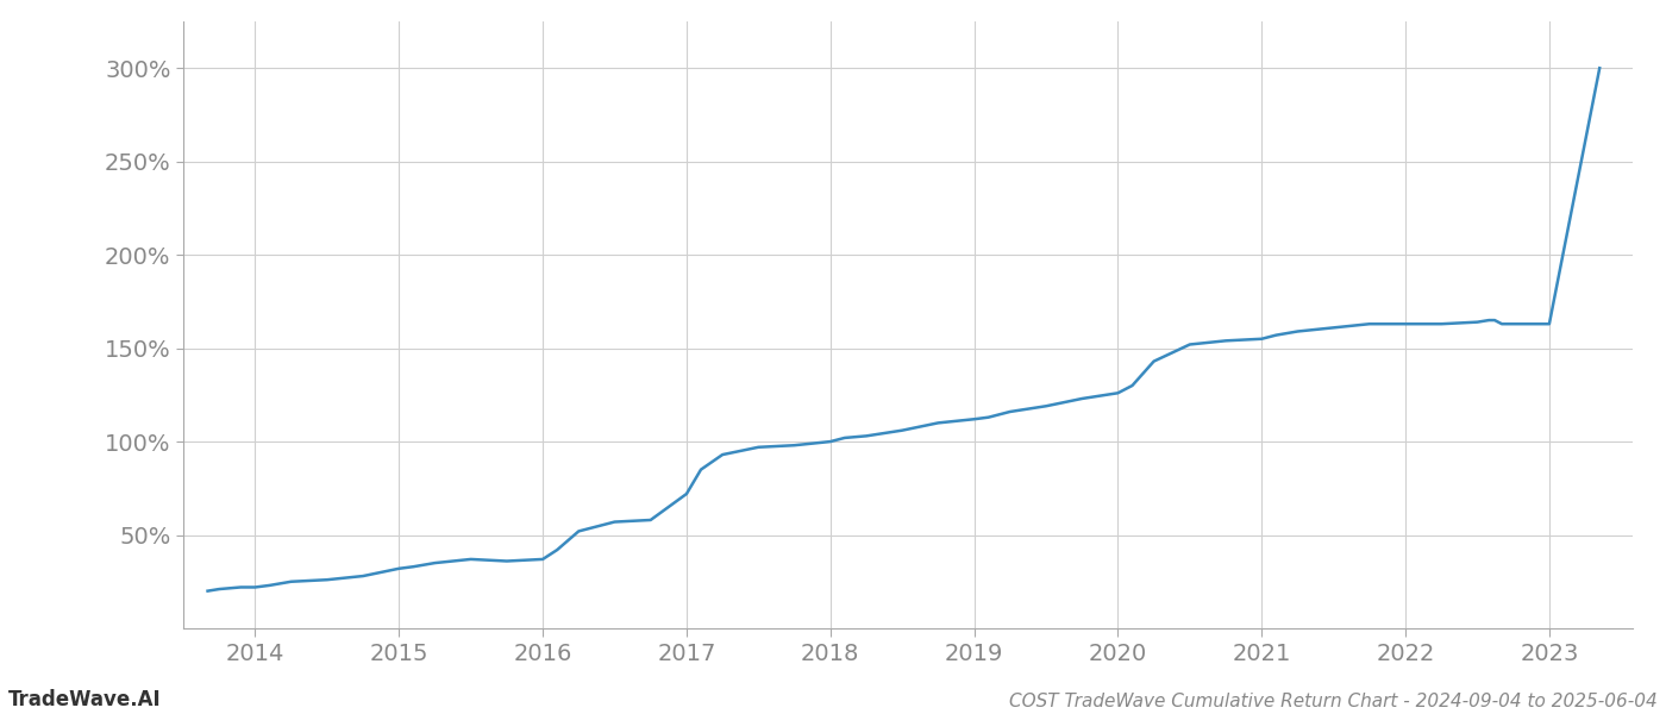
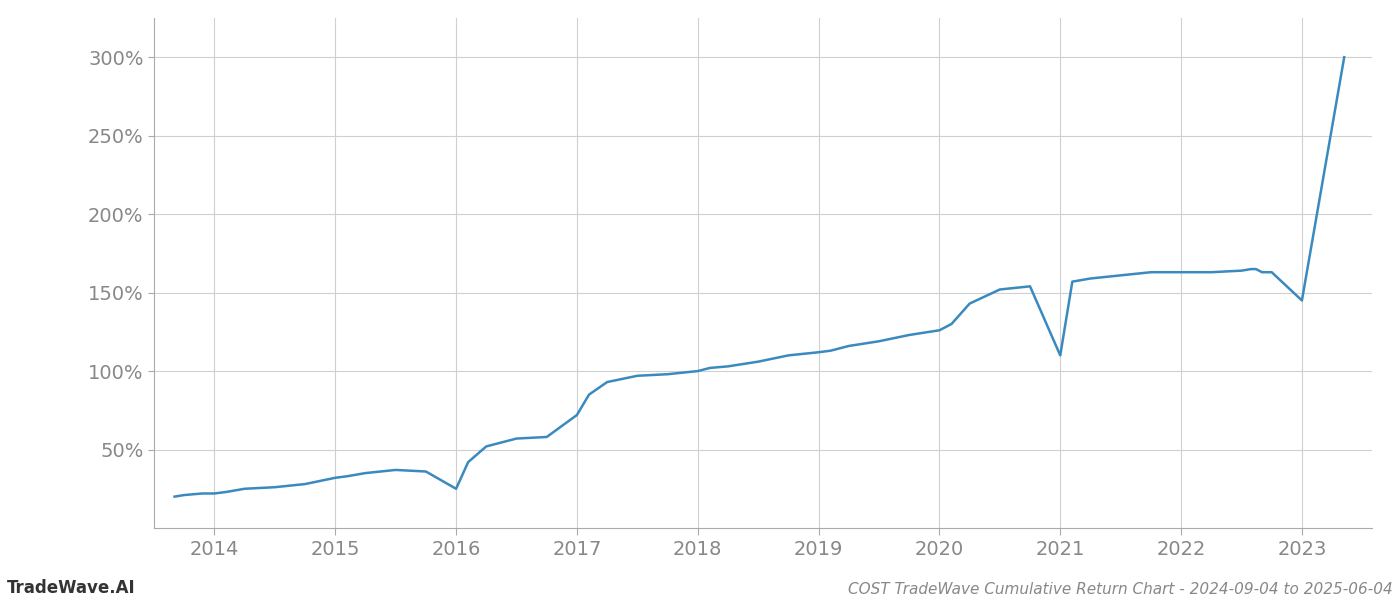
2016: 37% -> 25%
2021: 155% -> 110%
2023: 163% -> 145%
